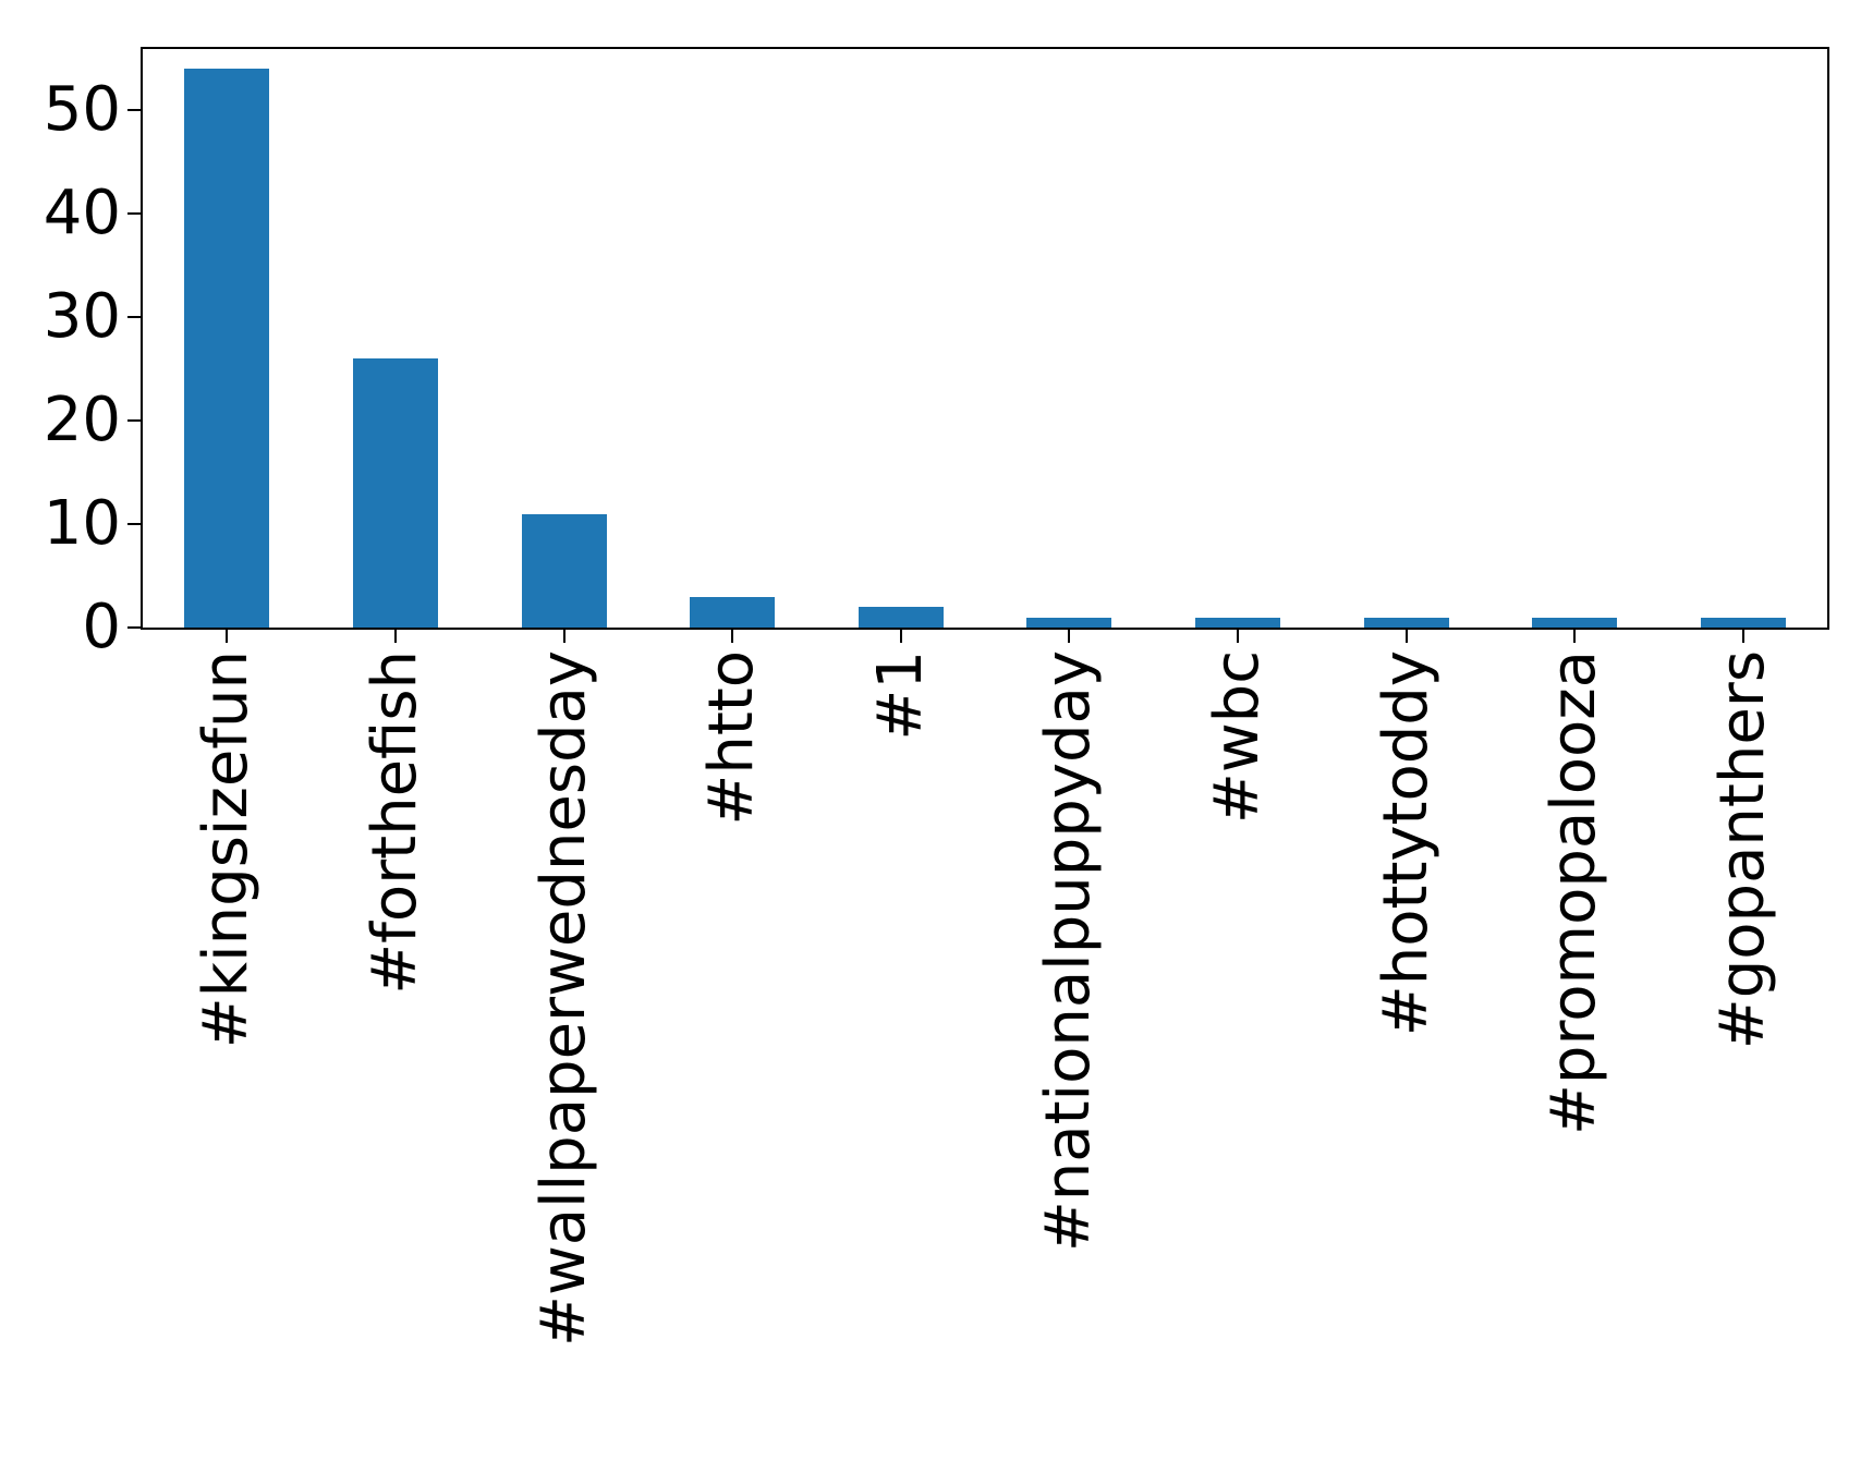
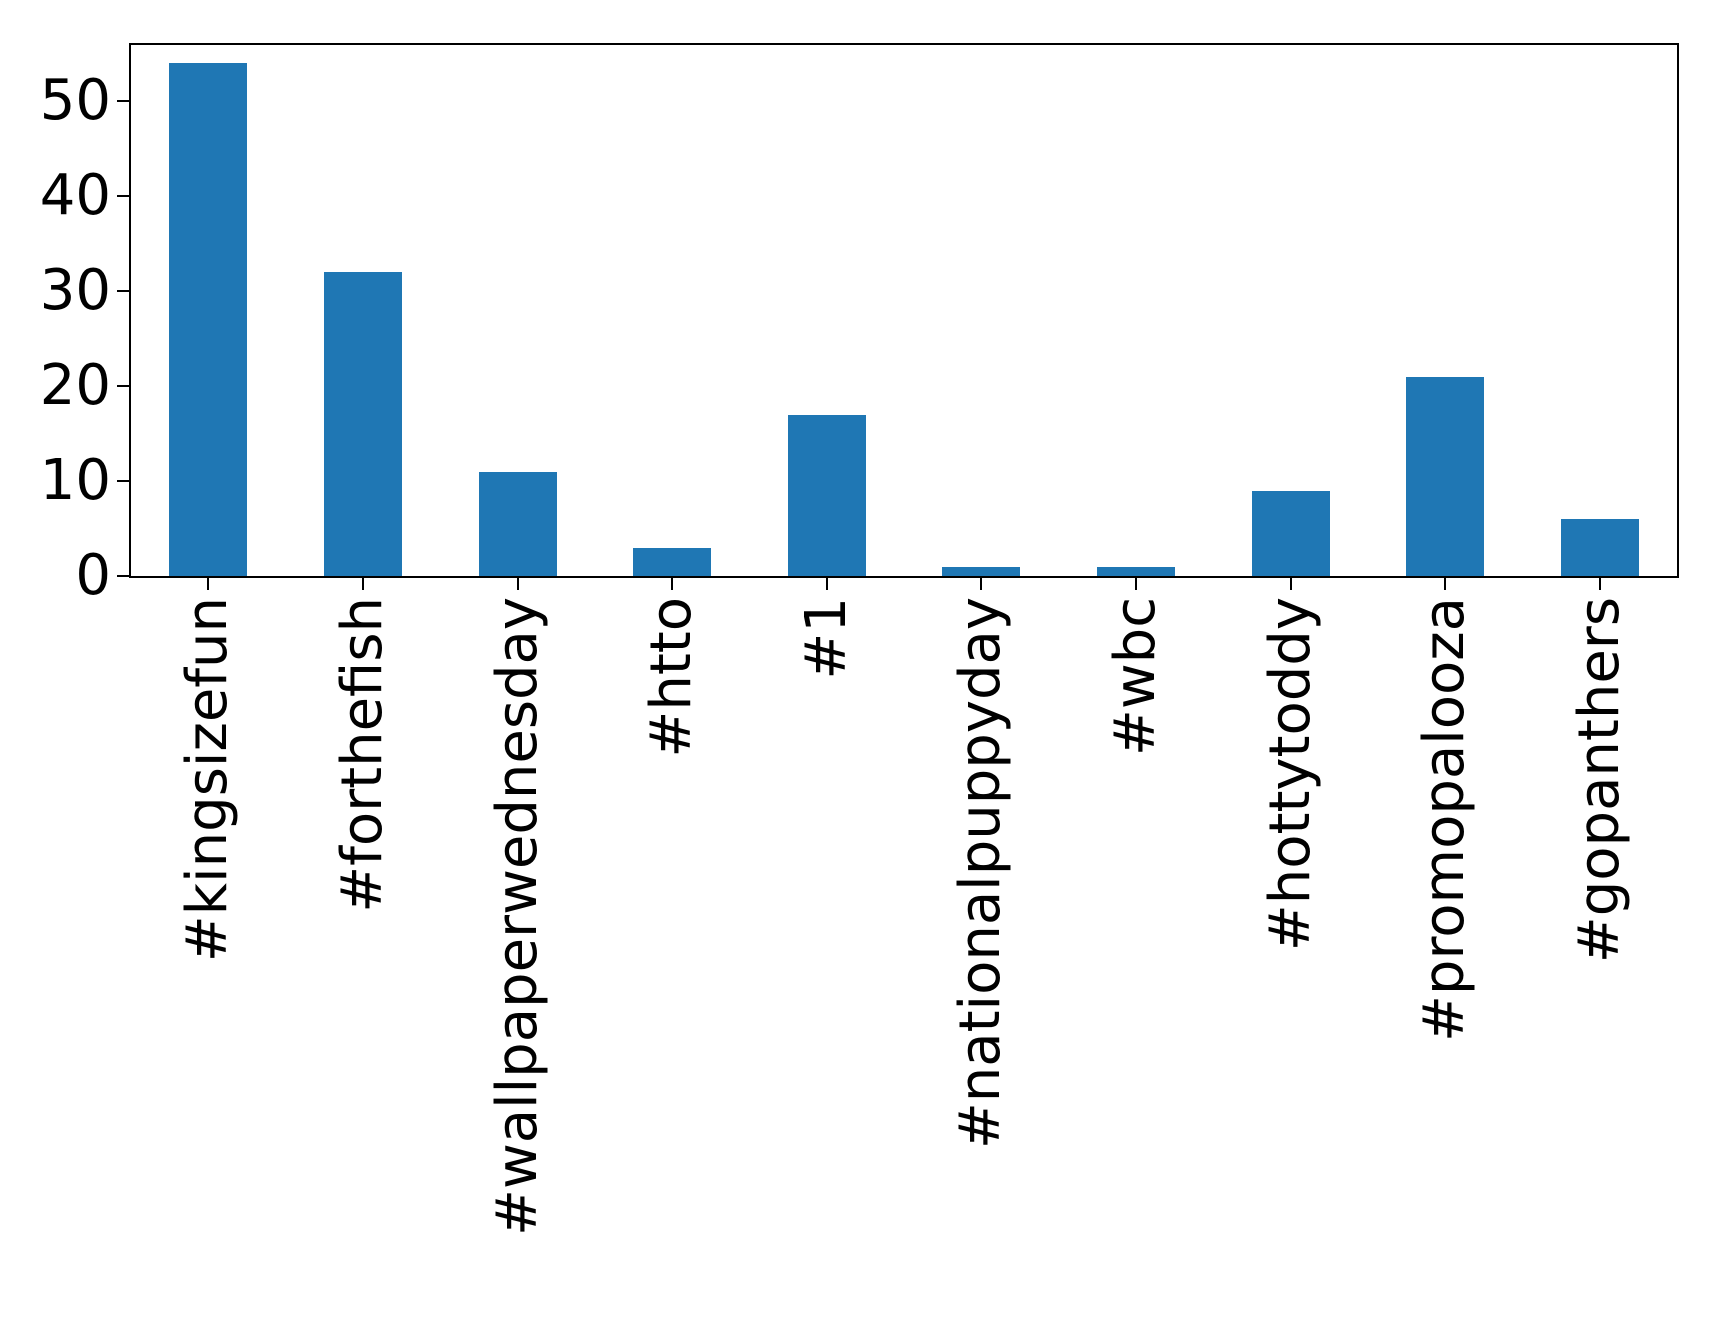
#forthefish: 26 -> 32
#1: 2 -> 17
#hottytoddy: 1 -> 9
#promopalooza: 1 -> 21
#gopanthers: 1 -> 6
